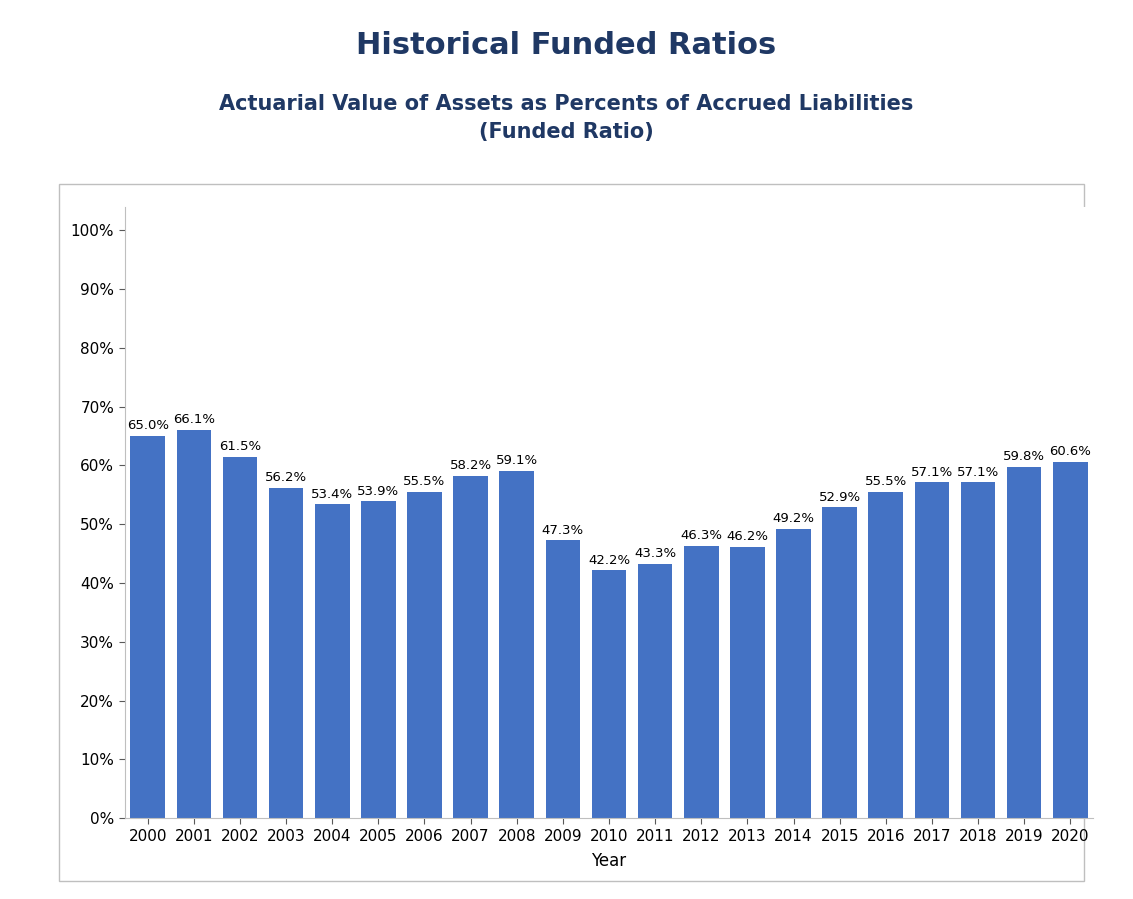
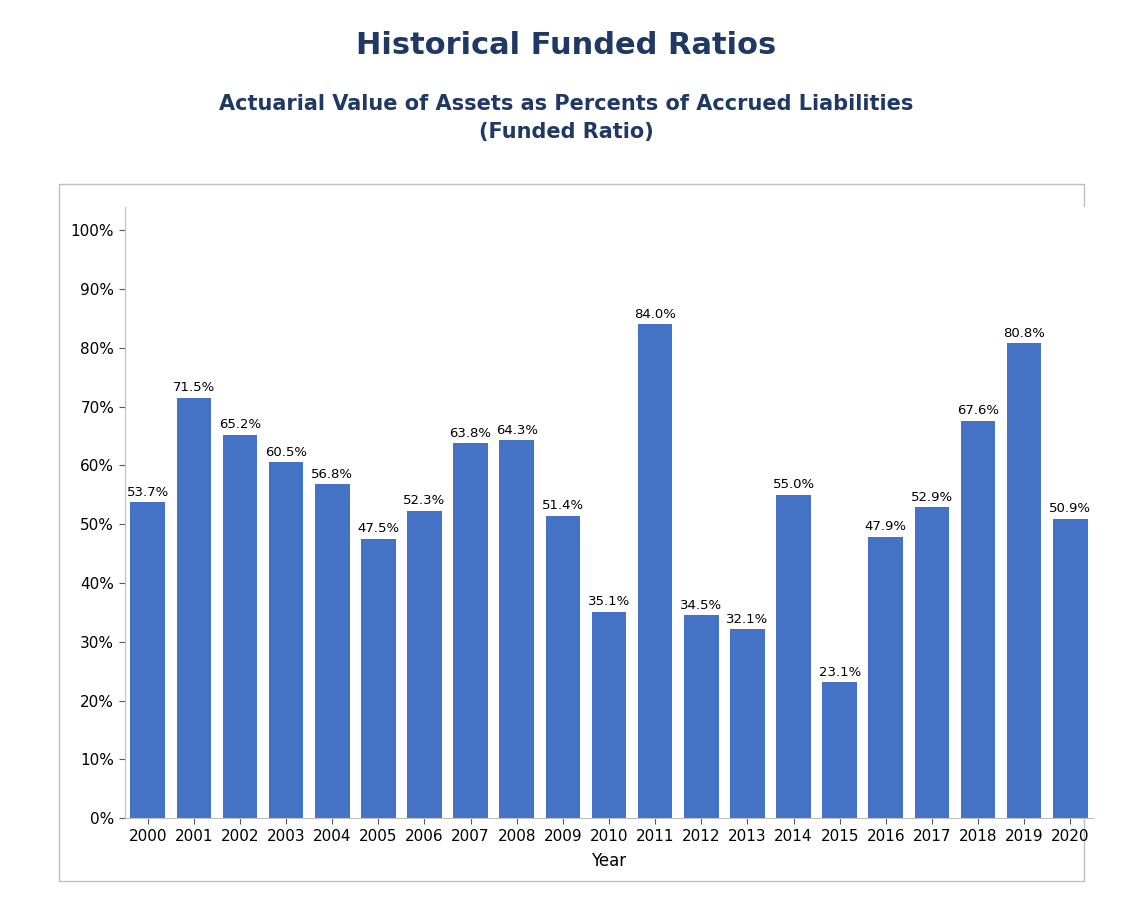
2000: 65.0% -> 53.7%
2001: 66.1% -> 71.5%
2002: 61.5% -> 65.2%
2003: 56.2% -> 60.5%
2004: 53.4% -> 56.8%
2005: 53.9% -> 47.5%
2006: 55.5% -> 52.3%
2007: 58.2% -> 63.8%
2008: 59.1% -> 64.3%
2009: 47.3% -> 51.4%
2010: 42.2% -> 35.1%
2011: 43.3% -> 84.0%
2012: 46.3% -> 34.5%
2013: 46.2% -> 32.1%
2014: 49.2% -> 55.0%
2015: 52.9% -> 23.1%
2016: 55.5% -> 47.9%
2017: 57.1% -> 52.9%
2018: 57.1% -> 67.6%
2019: 59.8% -> 80.8%
2020: 60.6% -> 50.9%
